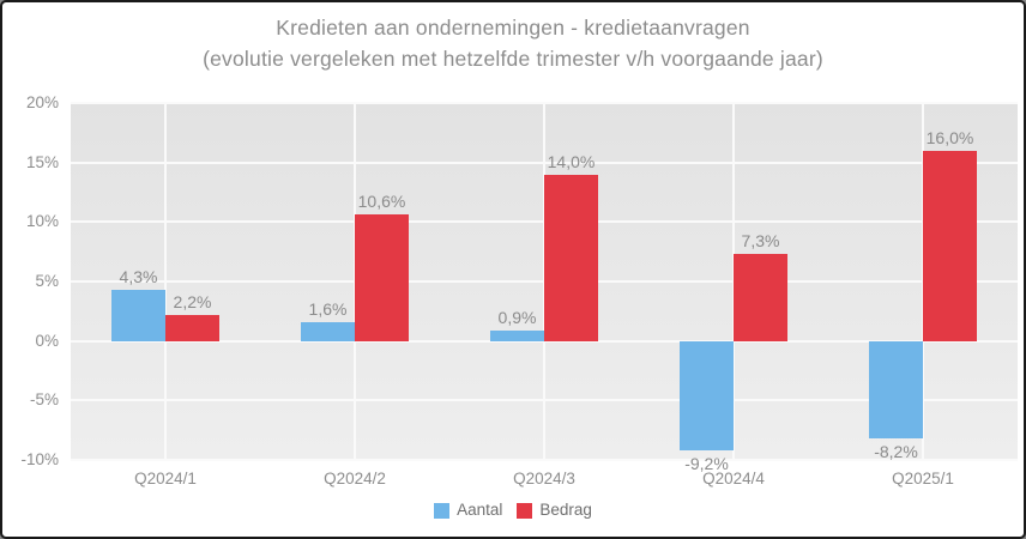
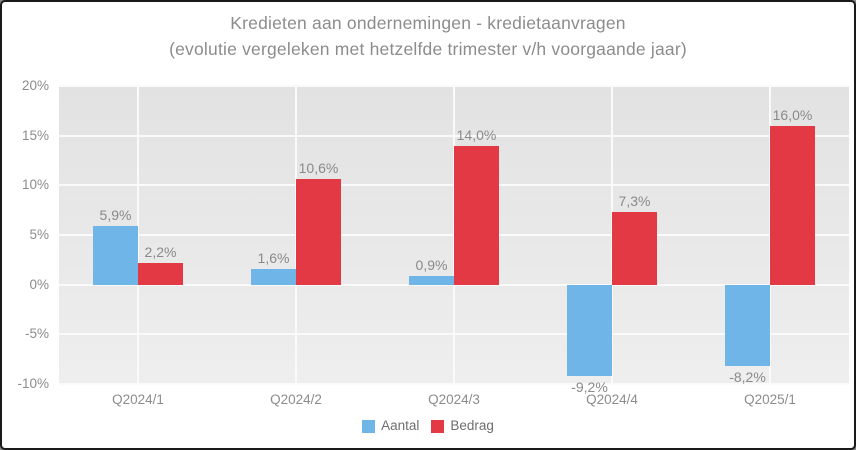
Aantal/Q2024/1: 4,3% -> 5,9%
